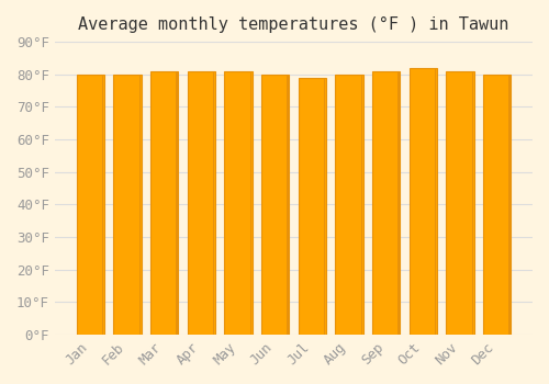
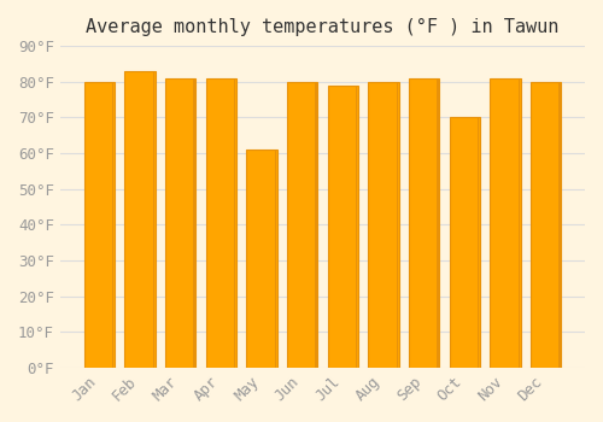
Feb: 80°F -> 83°F
May: 81°F -> 61°F
Oct: 82°F -> 70°F
